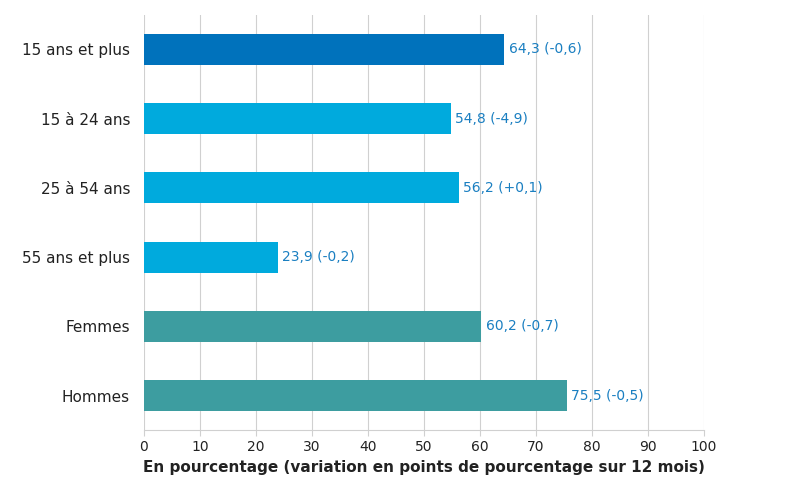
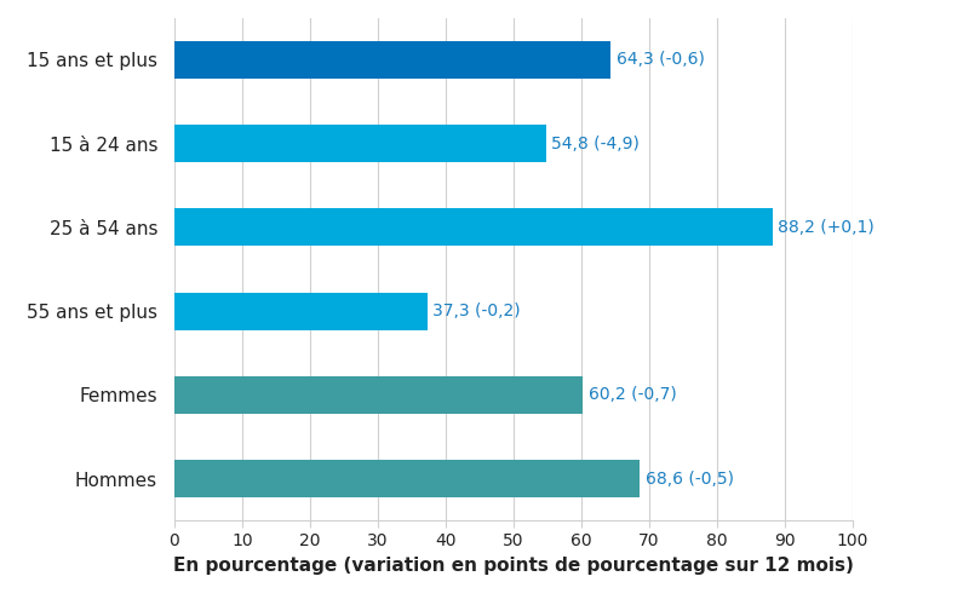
25 à 54 ans: 56,2 -> 88,2
55 ans et plus: 23,9 -> 37,3
Hommes: 75,5 -> 68,6
